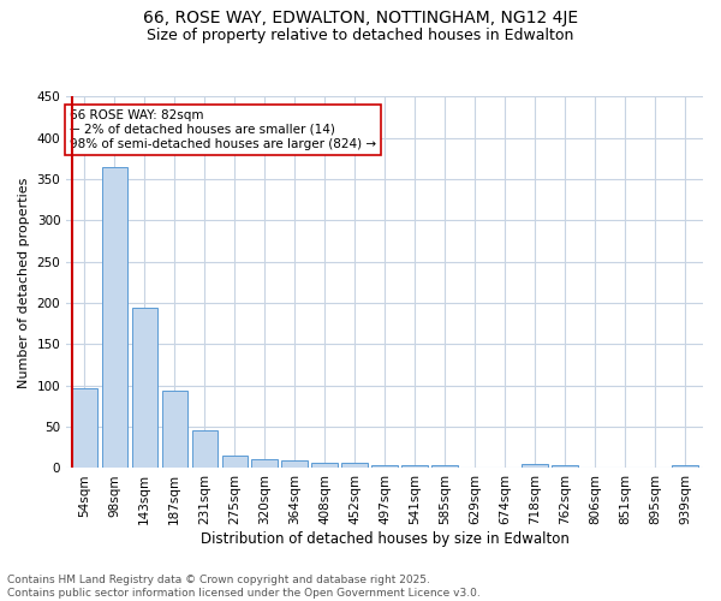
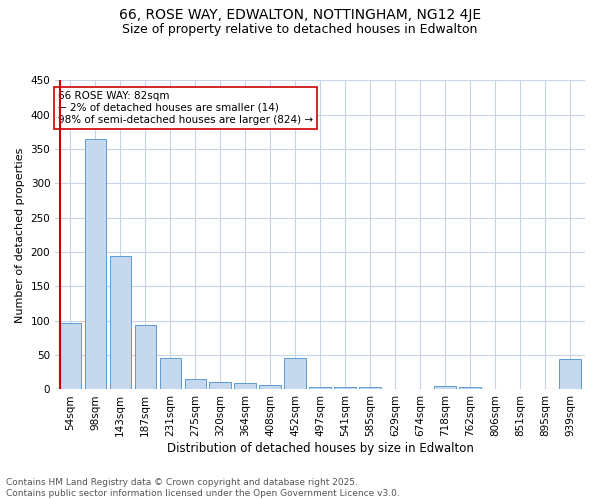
452sqm: 6 -> 46
939sqm: 3 -> 44
